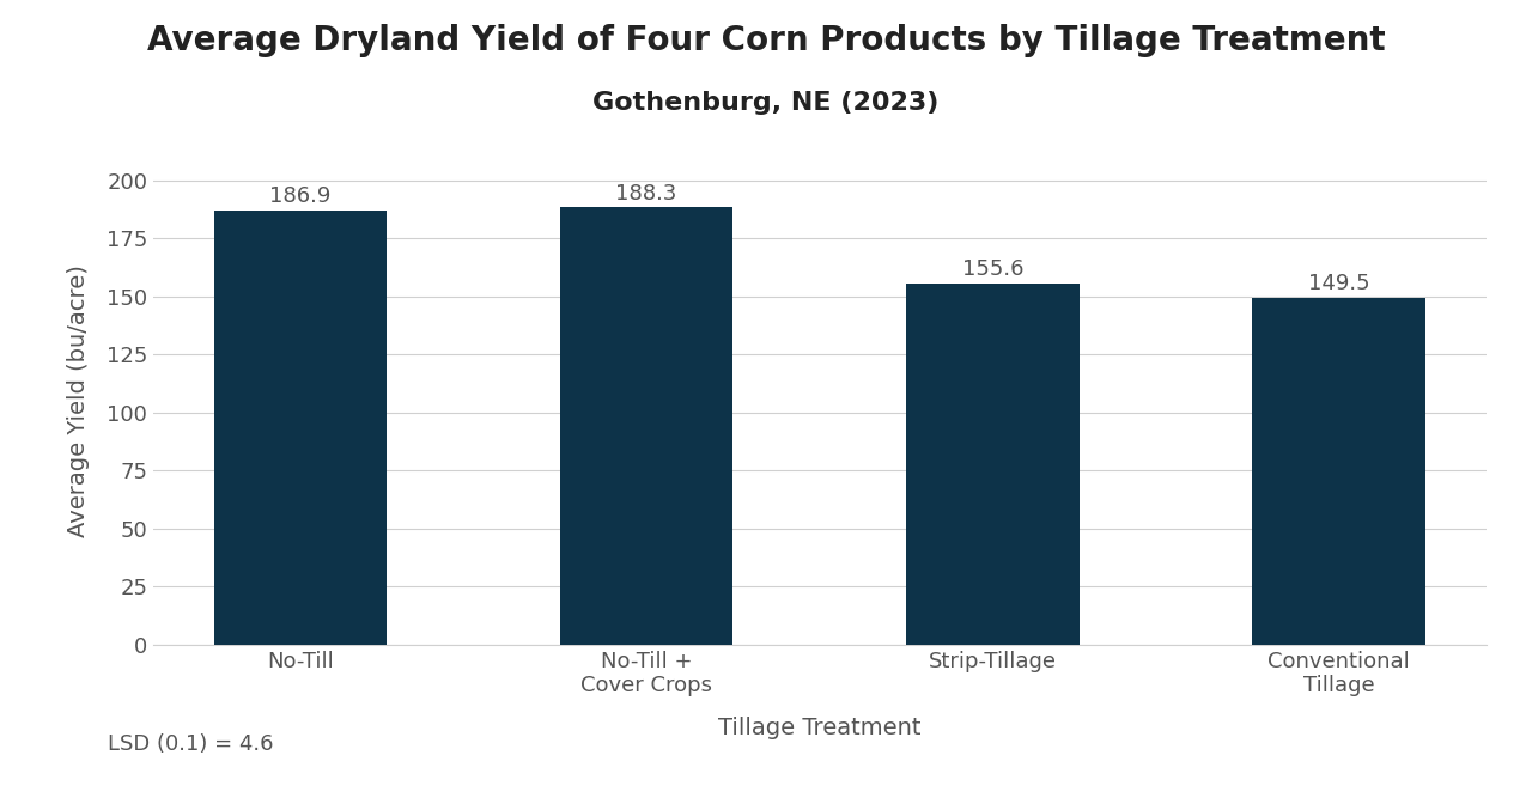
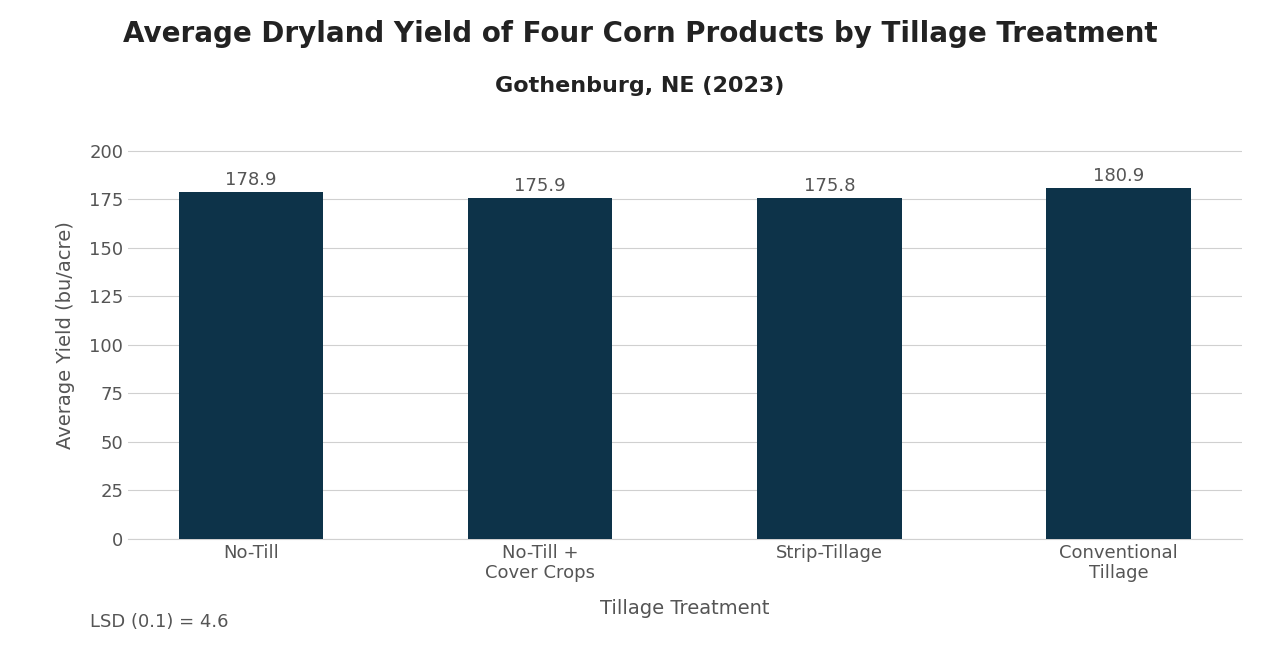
No-Till: 186.9 -> 178.9
No-Till + Cover Crops: 188.3 -> 175.9
Strip-Tillage: 155.6 -> 175.8
Conventional Tillage: 149.5 -> 180.9
